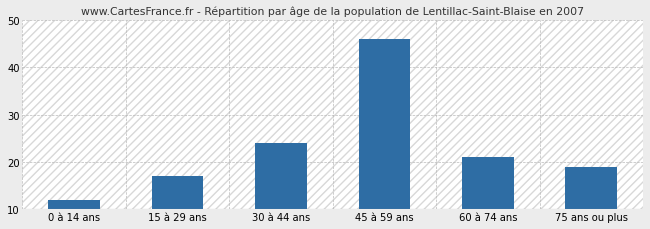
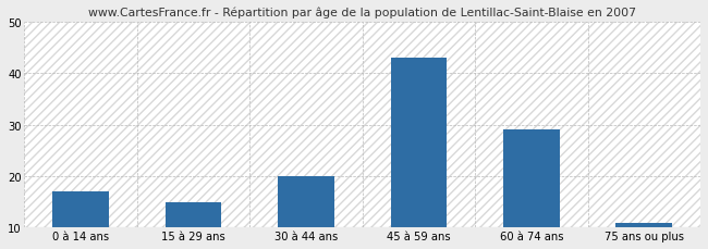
0 à 14 ans: 12 -> 17
15 à 29 ans: 17 -> 15
30 à 44 ans: 24 -> 20
45 à 59 ans: 46 -> 43
60 à 74 ans: 21 -> 29
75 ans ou plus: 19 -> 11
